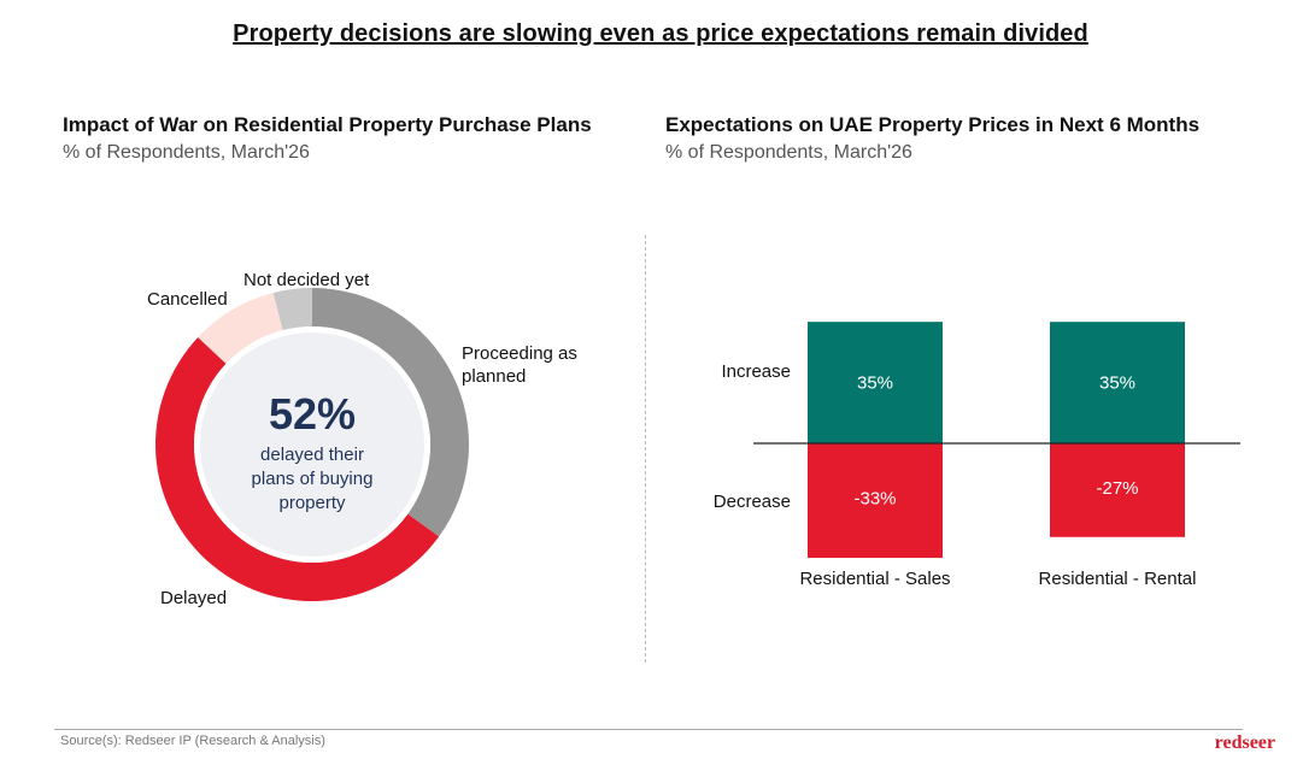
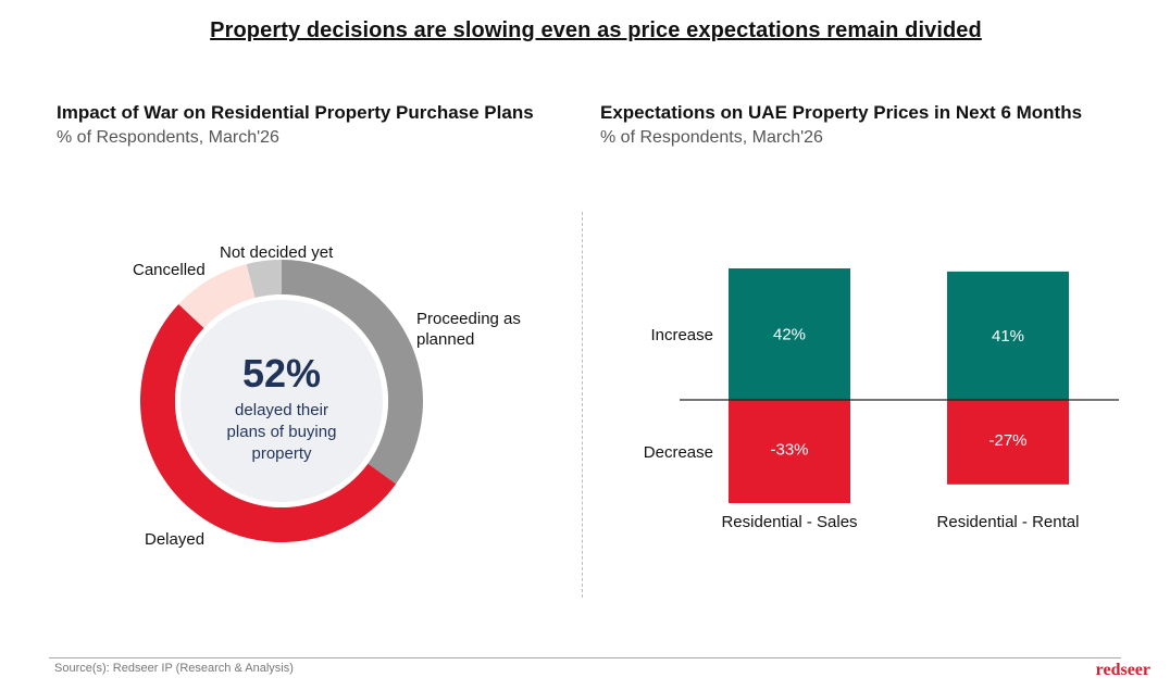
Expectations on UAE Property Prices in Next 6 Months/Increase/Residential - Sales: 35% -> 42%
Expectations on UAE Property Prices in Next 6 Months/Increase/Residential - Rental: 35% -> 41%
